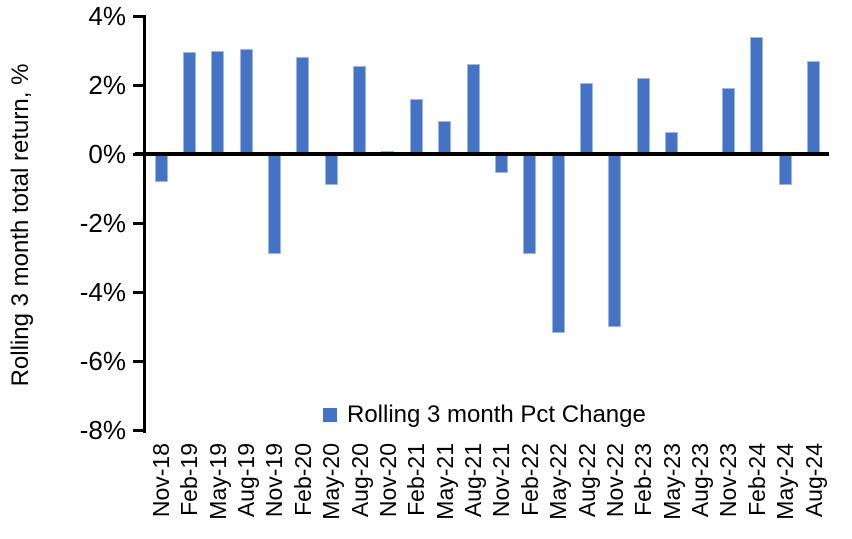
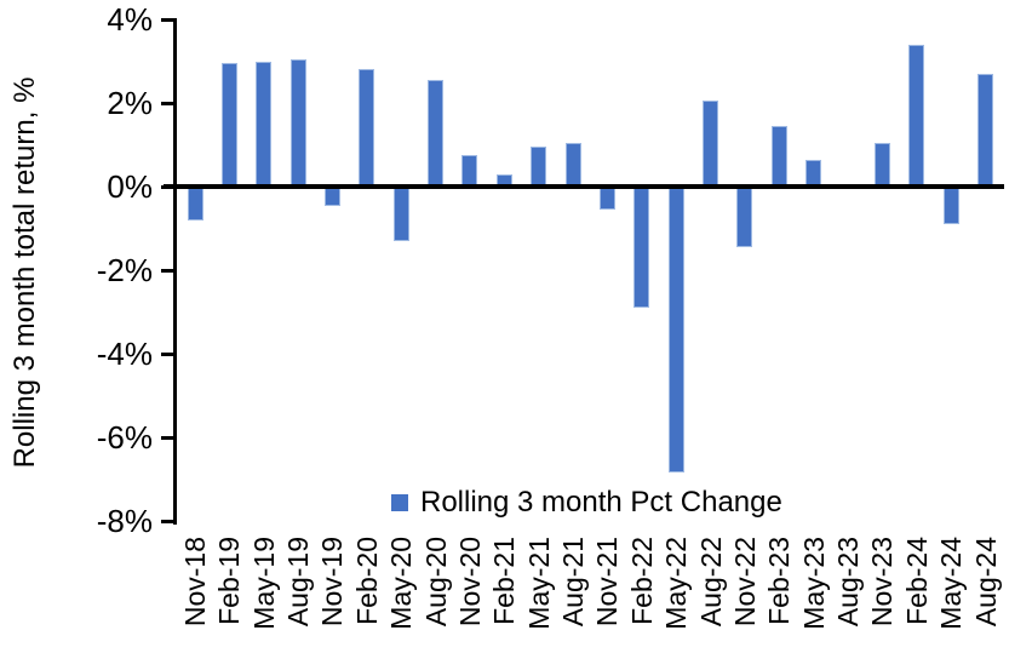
Nov-19: -2.9% -> -0.5%
May-20: -0.9% -> -1.3%
Nov-20: 0.1% -> 0.8%
Feb-21: 1.6% -> 0.3%
Aug-21: 2.6% -> 1.1%
May-22: -5.2% -> -6.8%
Nov-22: -5.0% -> -1.4%
Feb-23: 2.2% -> 1.4%
Nov-23: 1.9% -> 1.1%
